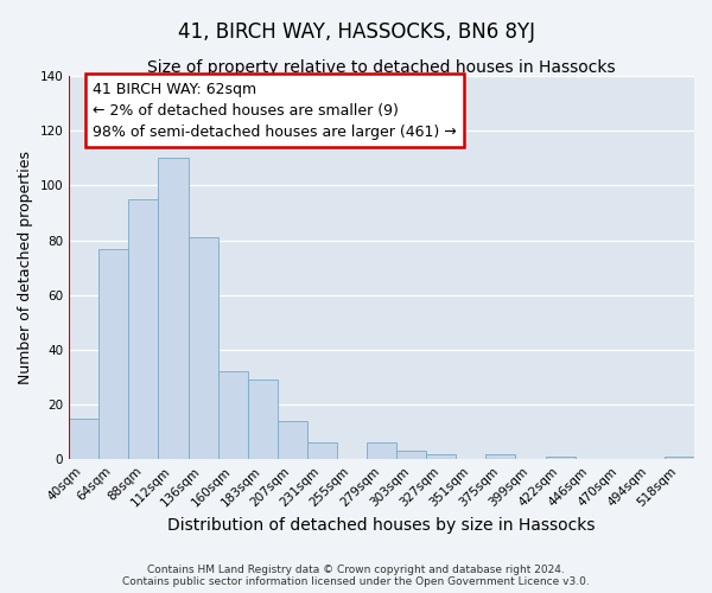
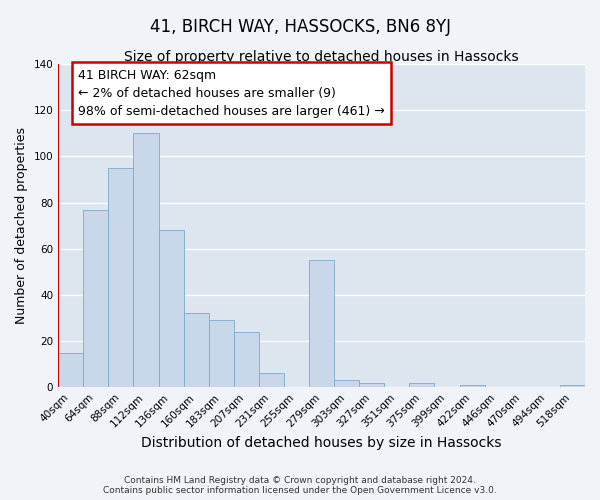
136sqm: 81 -> 68
207sqm: 14 -> 24
279sqm: 6 -> 55
